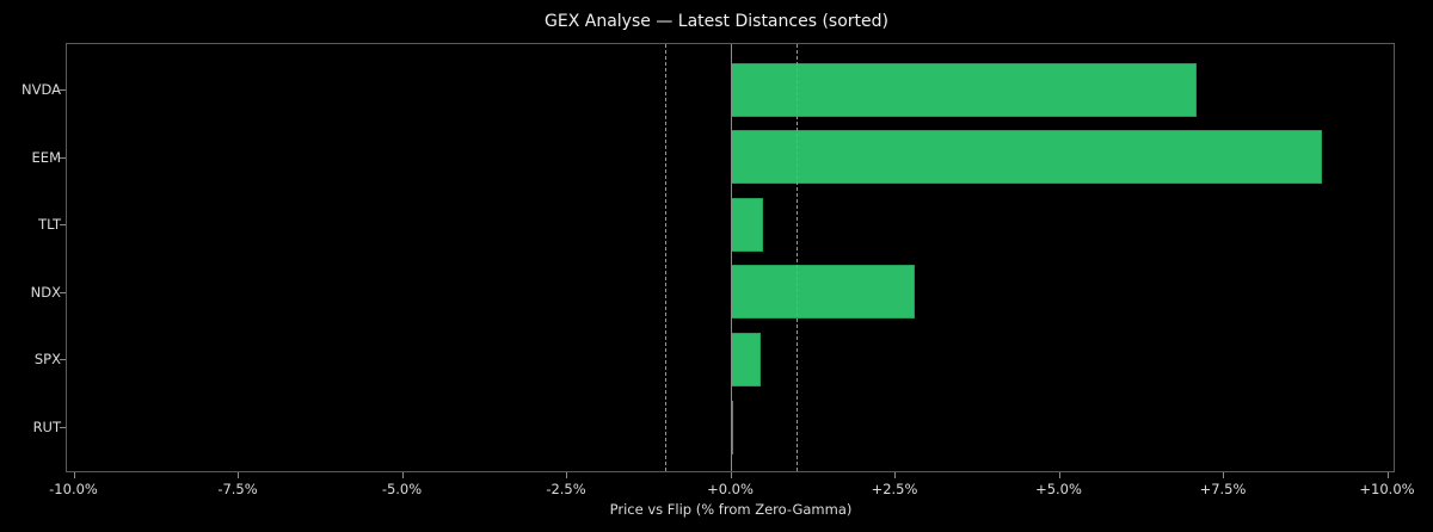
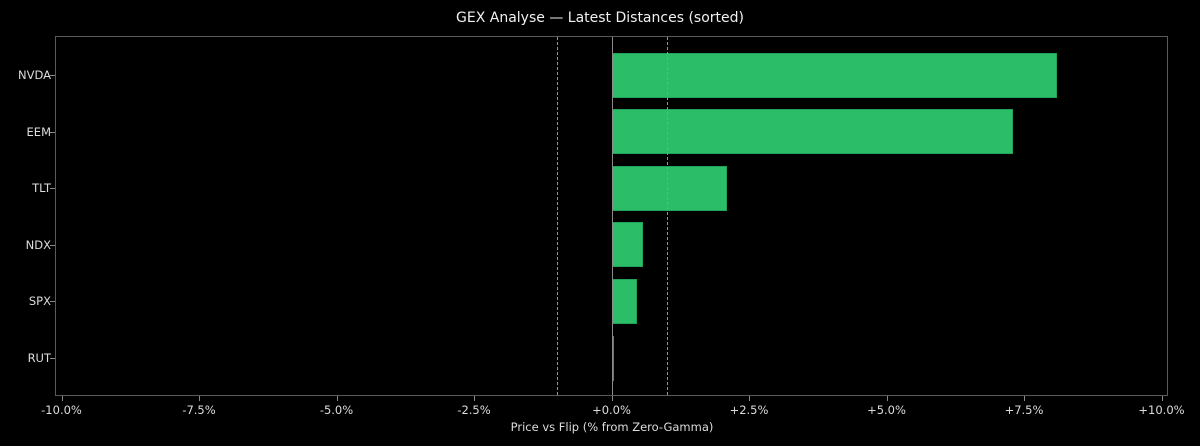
NVDA: 7.1% -> 8.1%
EEM: 9.0% -> 7.3%
TLT: 0.5% -> 2.1%
NDX: 2.8% -> 0.6%
